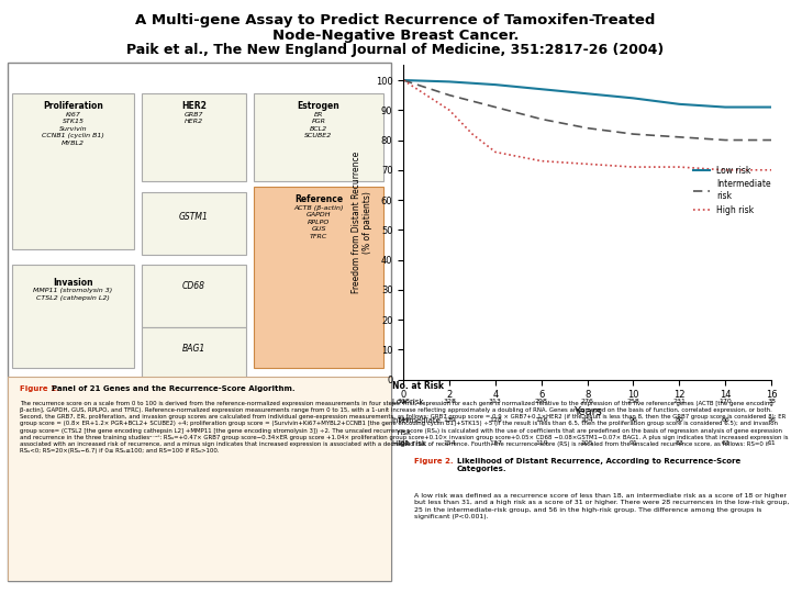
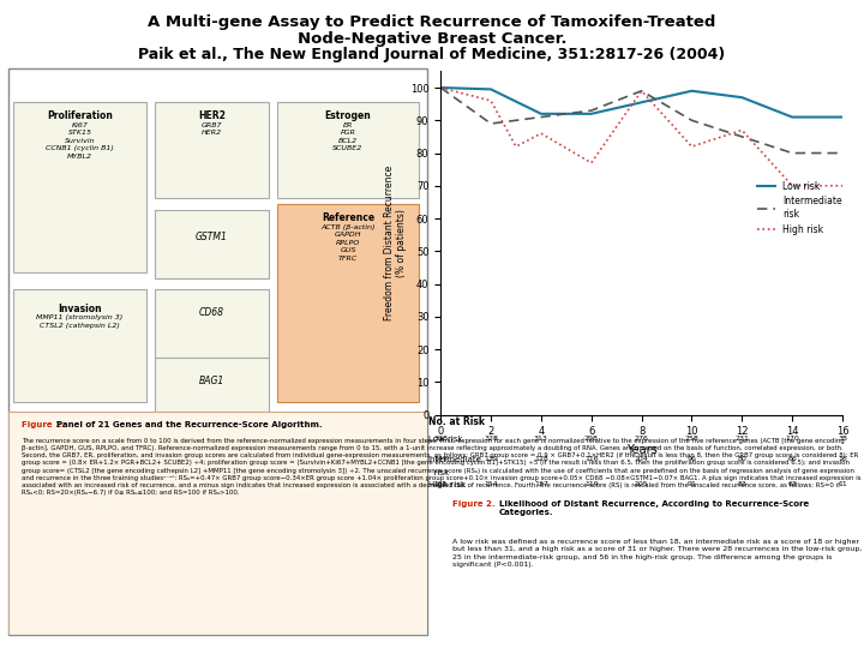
Intermediate risk/2: 95 -> 89
High risk/2: 90 -> 96
Low risk/4: 98.5 -> 92.0
High risk/4: 76 -> 86
Low risk/6: 97.0 -> 92.0
Intermediate risk/6: 87 -> 93
High risk/6: 73 -> 77
Intermediate risk/8: 84 -> 99
High risk/8: 72 -> 99
Low risk/10: 94.0 -> 99.0
Intermediate risk/10: 82 -> 90
High risk/10: 71 -> 82
Low risk/12: 92.0 -> 97.0
Intermediate risk/12: 81 -> 85
High risk/12: 71 -> 87
